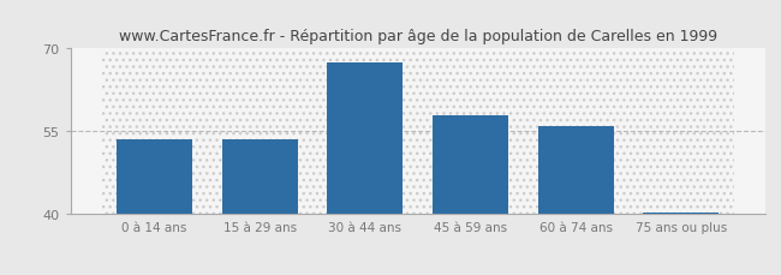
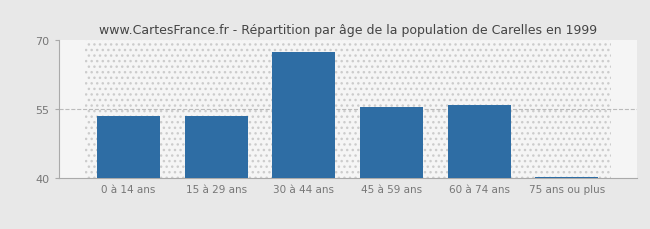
45 à 59 ans: 58.0 -> 55.5
